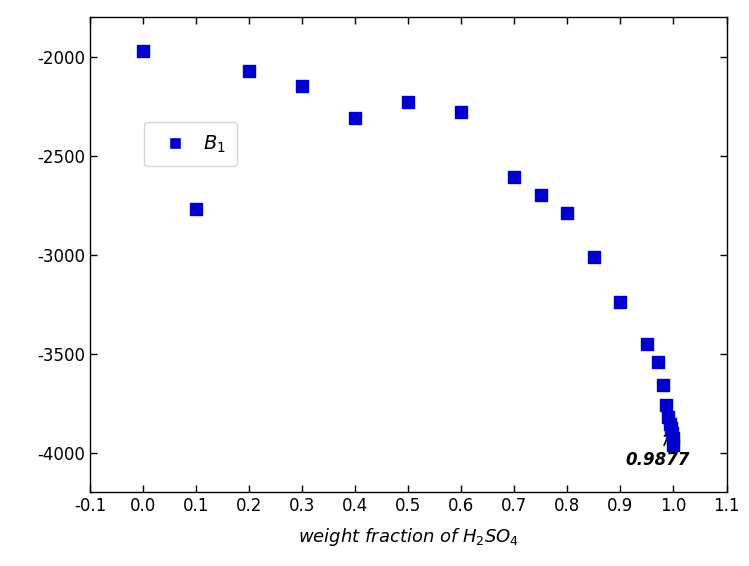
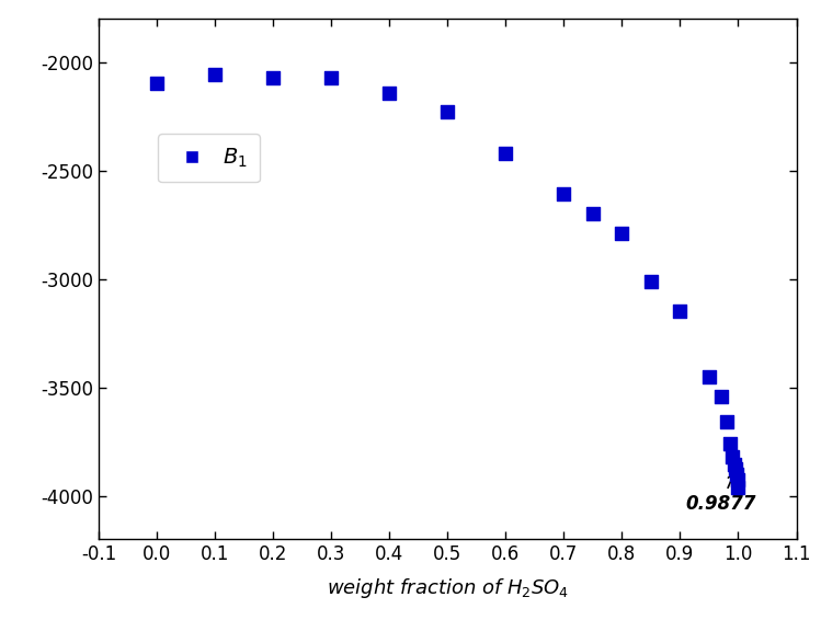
0.0: -1970 -> -2100
0.1: -2770 -> -2060
0.3: -2150 -> -2080
0.4: -2310 -> -2140
0.6: -2280 -> -2420
0.9: -3240 -> -3150
